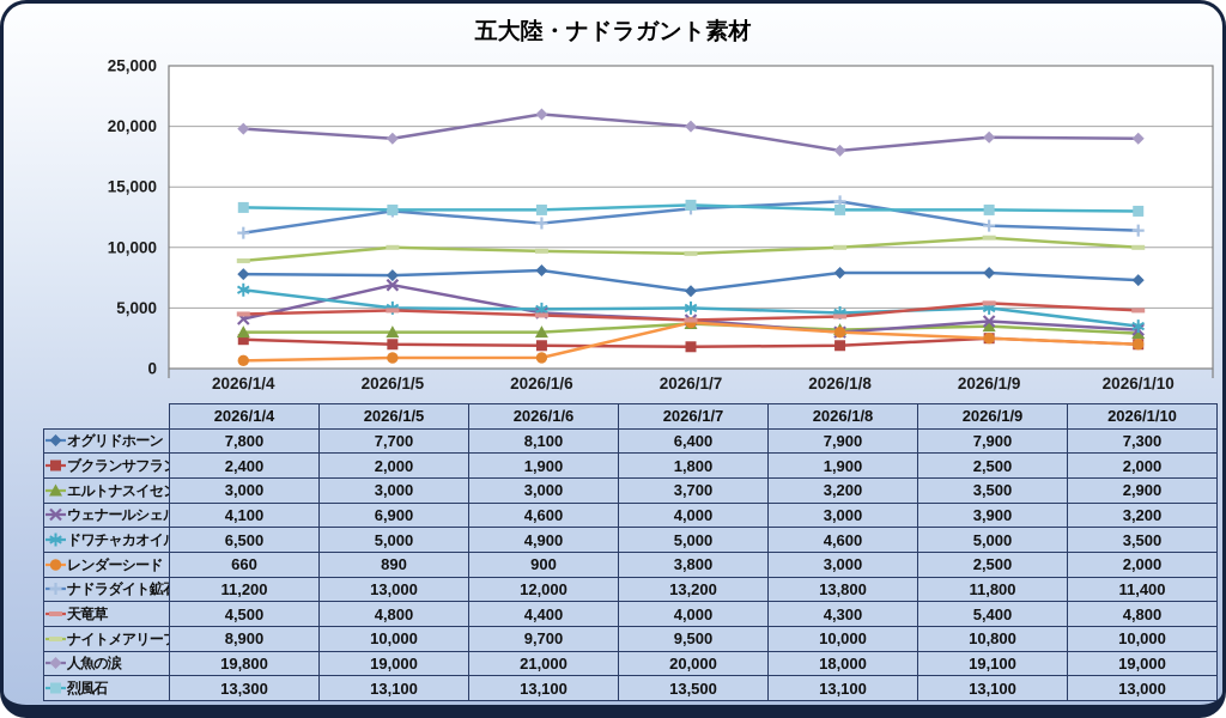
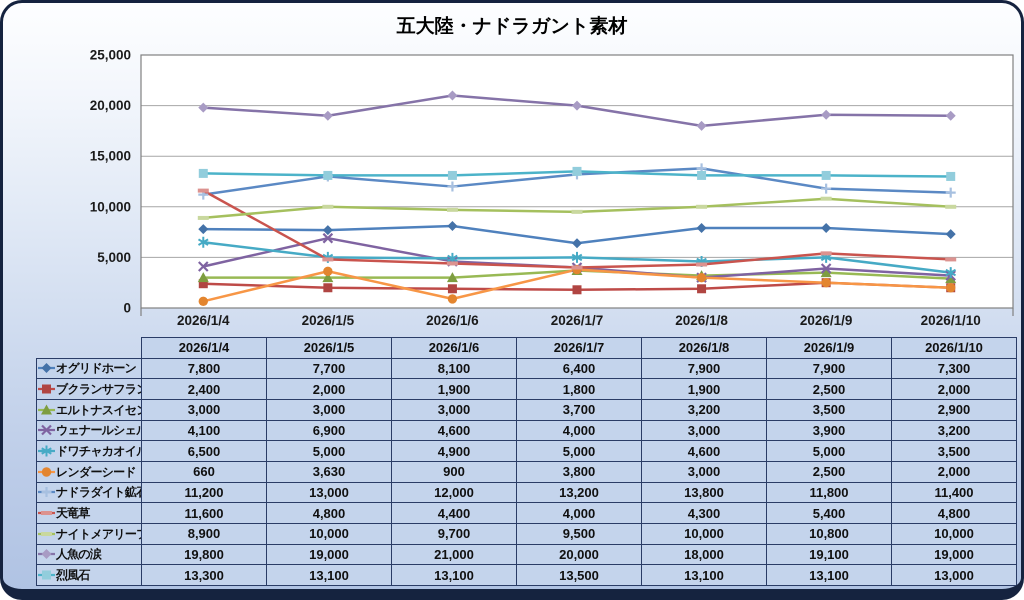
天竜草/2026/1/4: 4,500 -> 11,600
レンダーシード/2026/1/5: 890 -> 3,630
